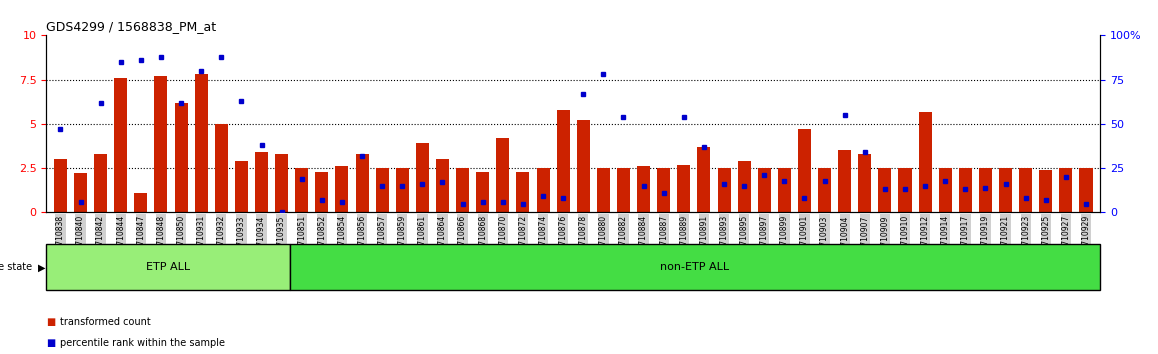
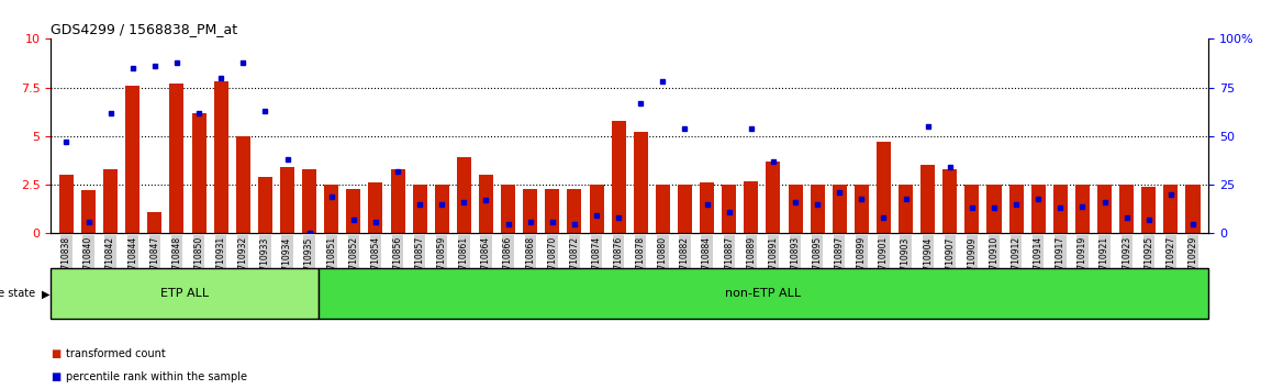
GSM710870: 4.2 -> 2.3
GSM710895: 2.9 -> 2.5
GSM710912: 5.7 -> 2.5
